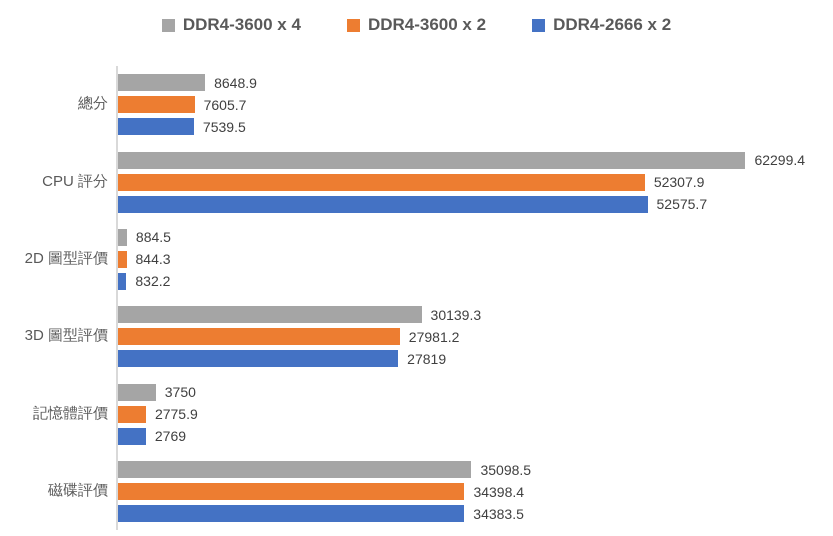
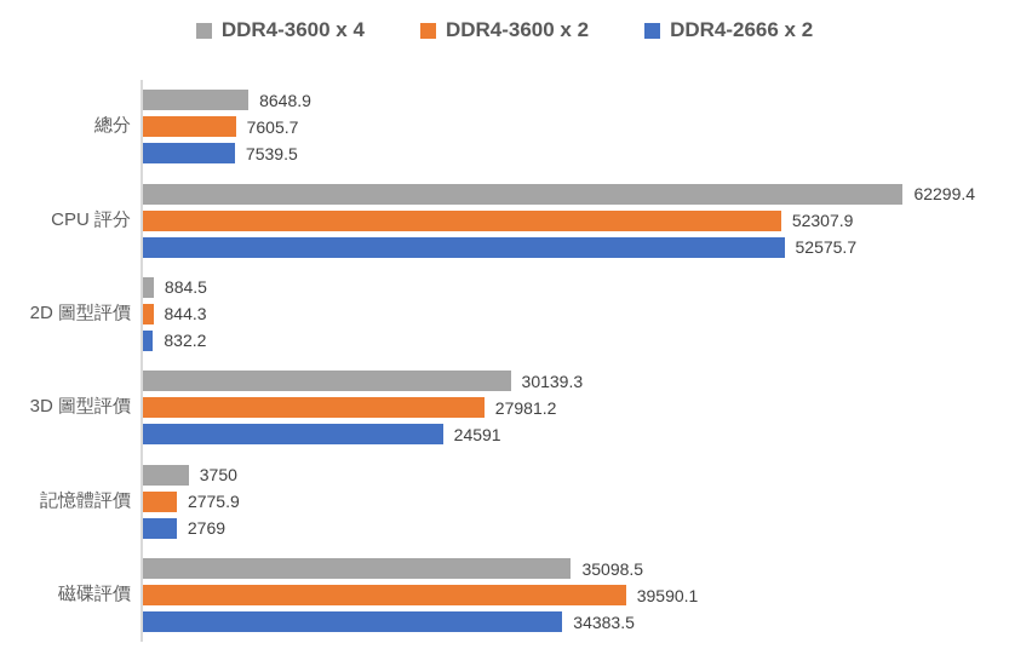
DDR4-2666 x 2/3D 圖型評價: 27819 -> 24591
DDR4-3600 x 2/磁碟評價: 34398.4 -> 39590.1
